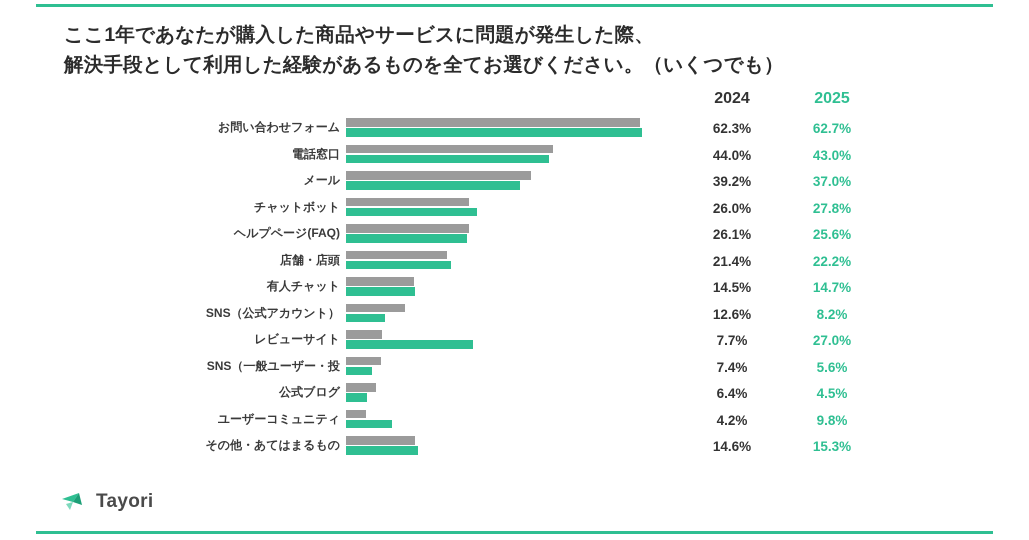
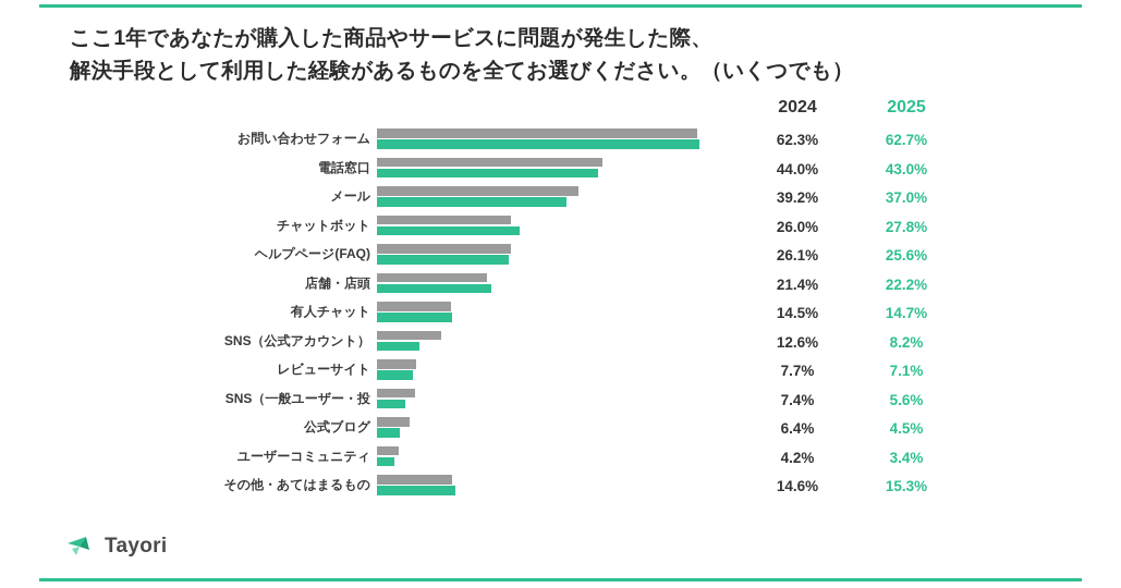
2025/レビューサイト: 27.0% -> 7.1%
2025/ユーザーコミュニティ: 9.8% -> 3.4%
